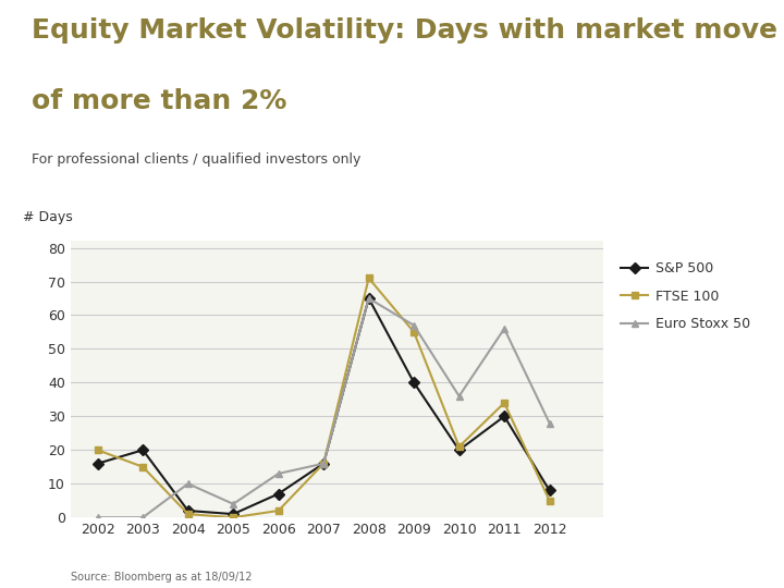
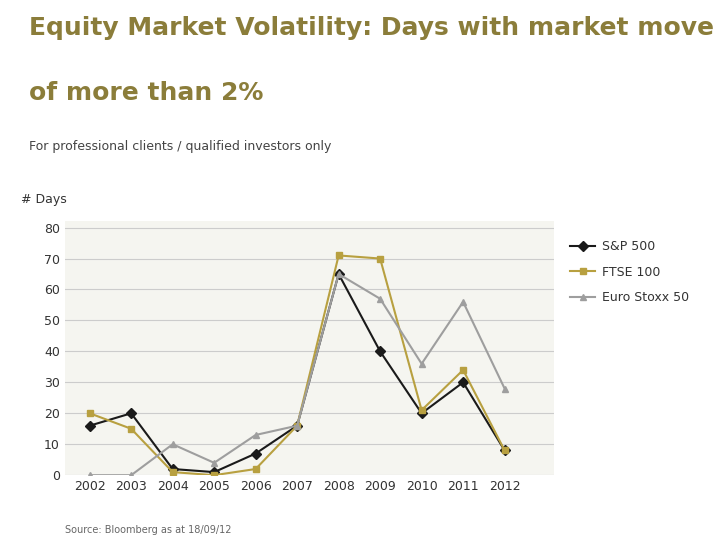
FTSE 100/2009: 55 -> 70
FTSE 100/2012: 5 -> 8
